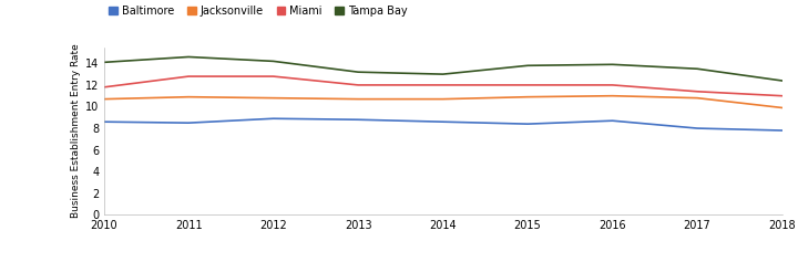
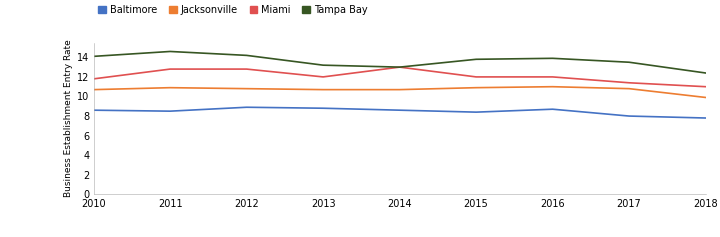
Miami/2014: 12.0 -> 13.0
